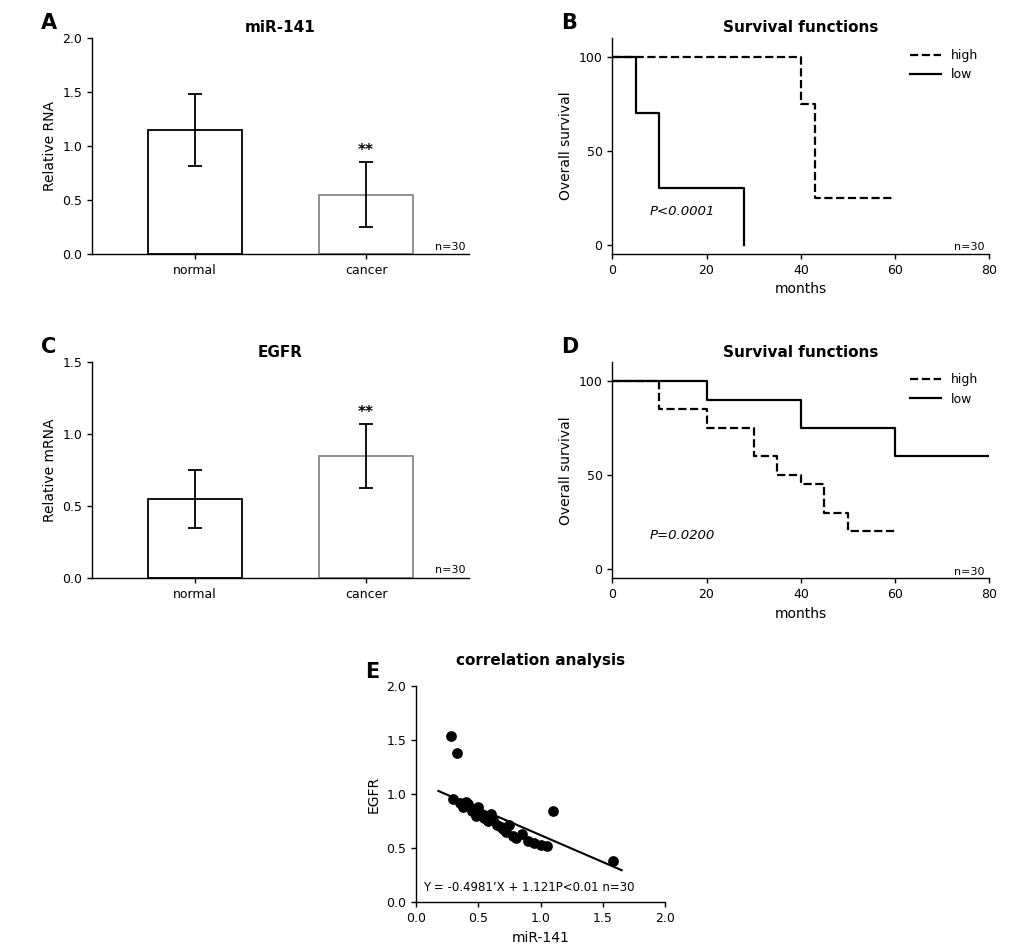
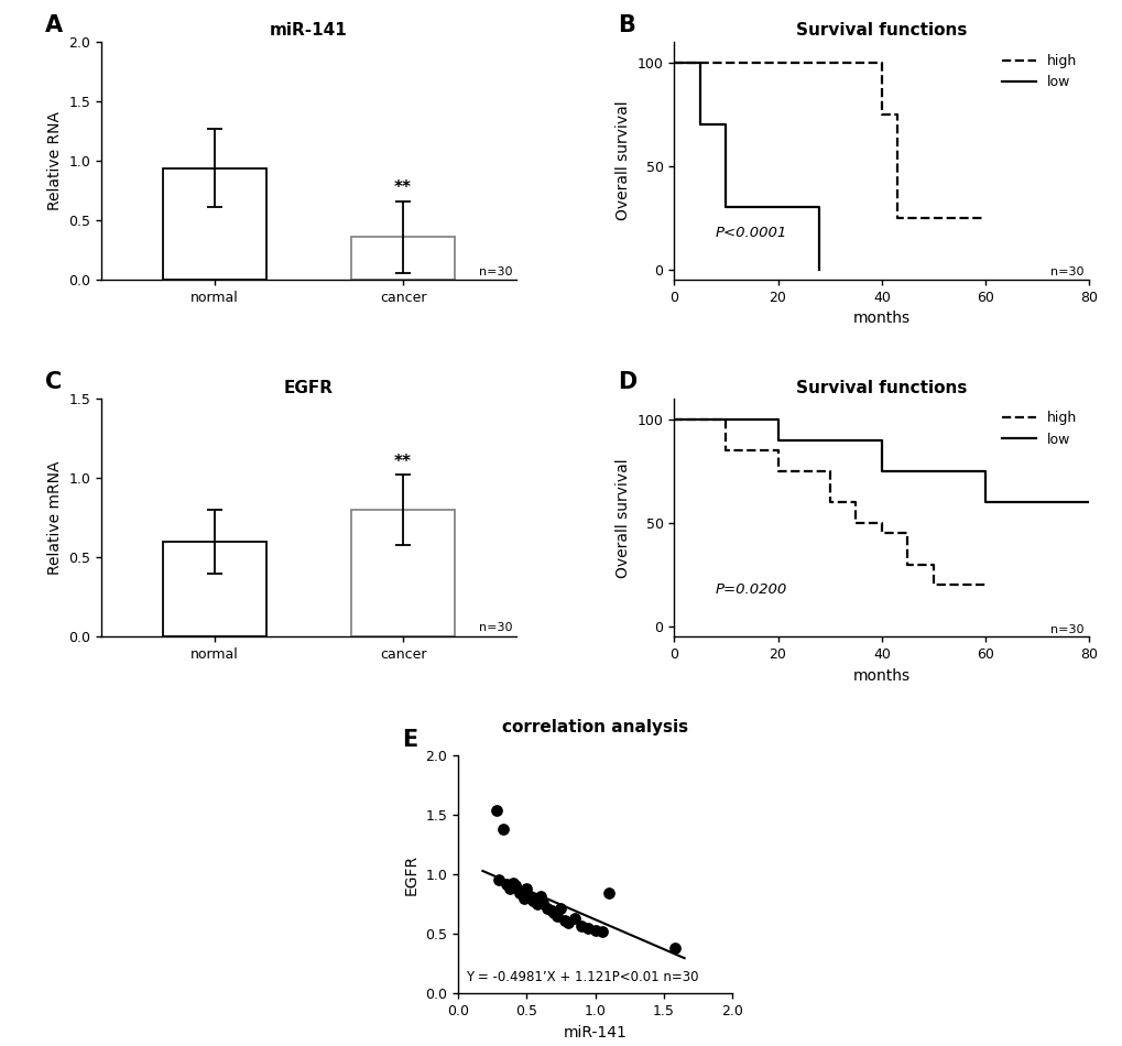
miR-141/normal: 1.15 -> 0.94
miR-141/cancer: 0.55 -> 0.36
EGFR/normal: 0.55 -> 0.60
EGFR/cancer: 0.85 -> 0.80
